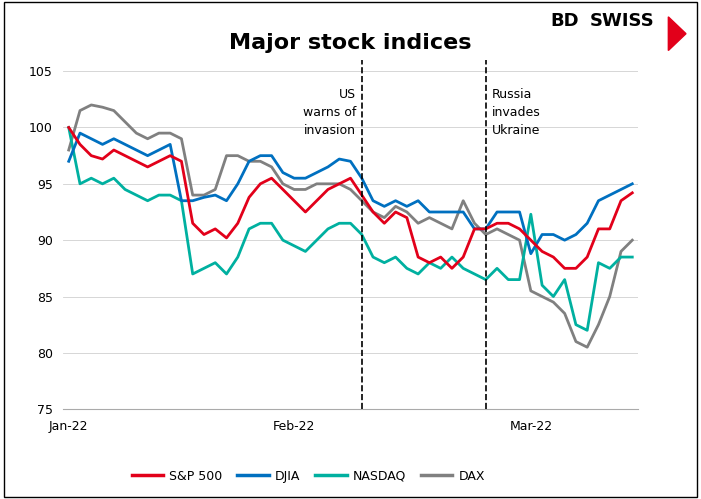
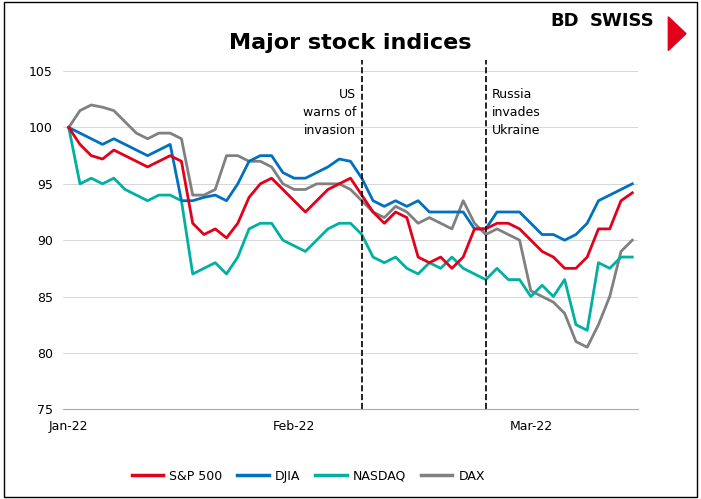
DJIA/Jan-22: 97.0 -> 100.0
DAX/Jan-22: 98.0 -> 100.0
DJIA/Mar-22: 88.8 -> 91.5
NASDAQ/Mar-22: 92.3 -> 85.0
